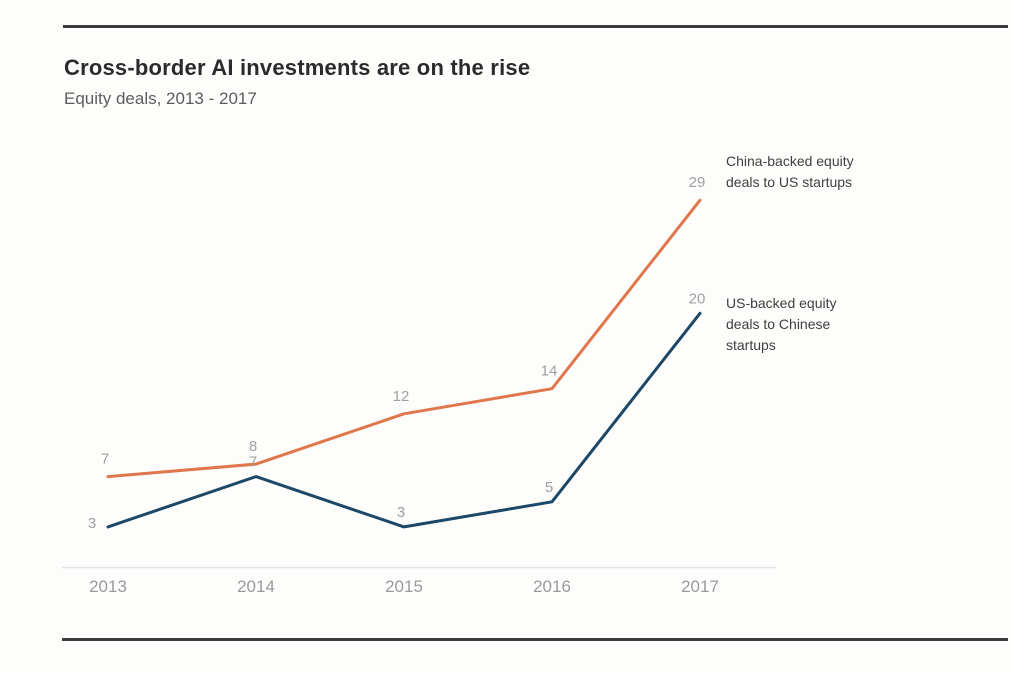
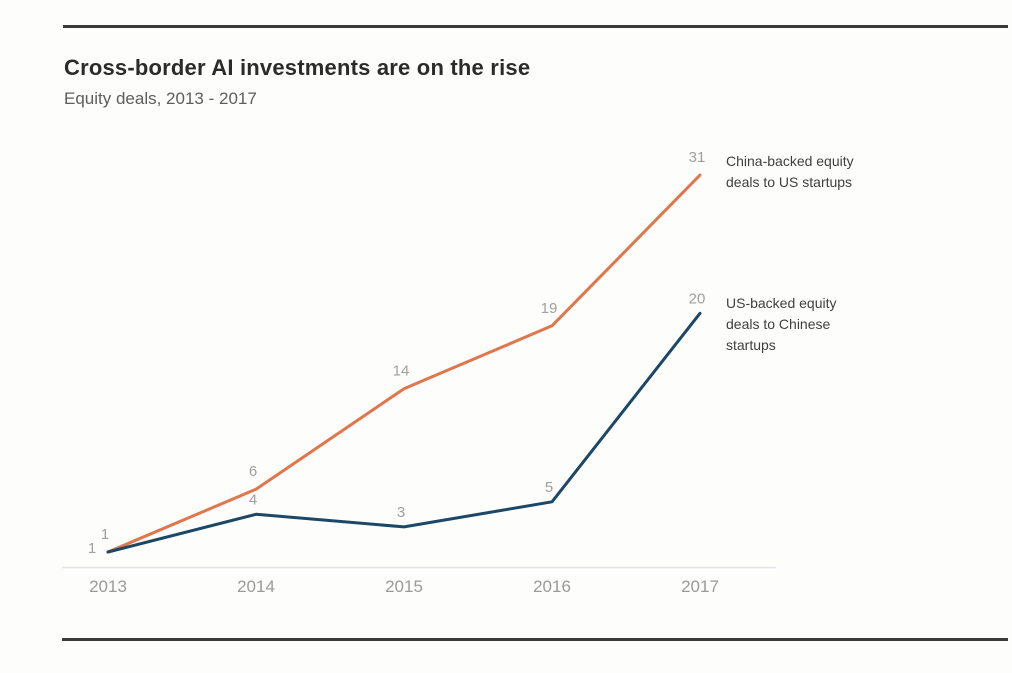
China-backed equity deals to US startups/2013: 7 -> 1
US-backed equity deals to Chinese startups/2013: 3 -> 1
China-backed equity deals to US startups/2014: 8 -> 6
US-backed equity deals to Chinese startups/2014: 7 -> 4
China-backed equity deals to US startups/2015: 12 -> 14
China-backed equity deals to US startups/2016: 14 -> 19
China-backed equity deals to US startups/2017: 29 -> 31
